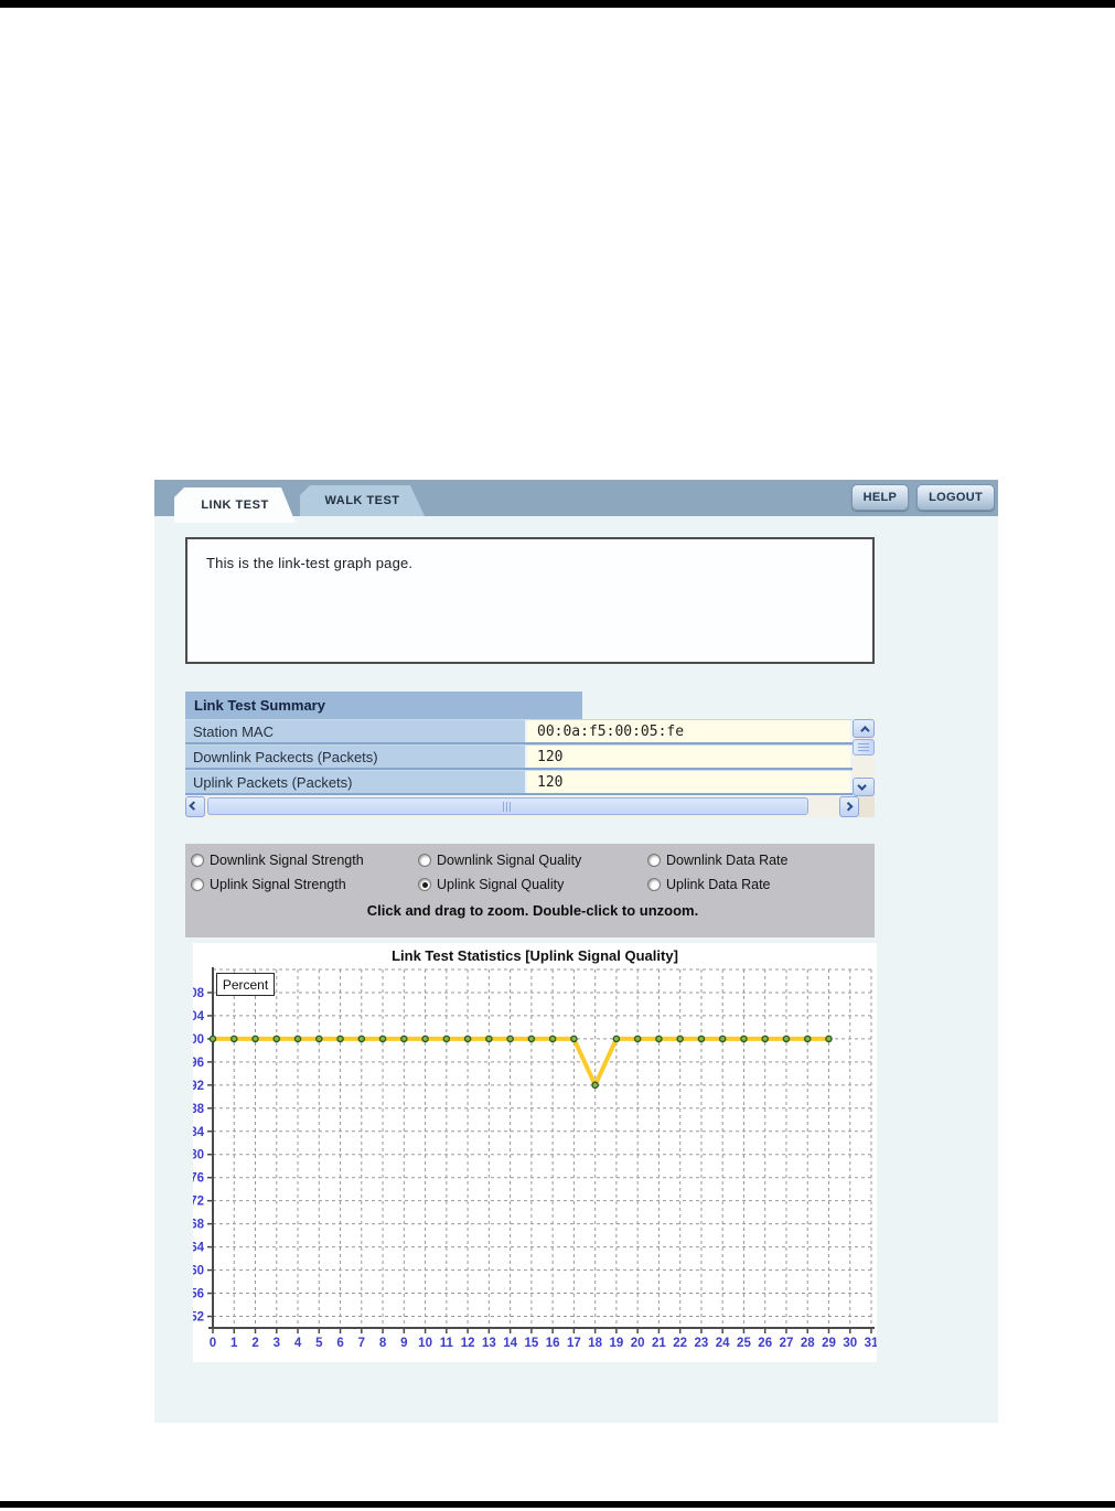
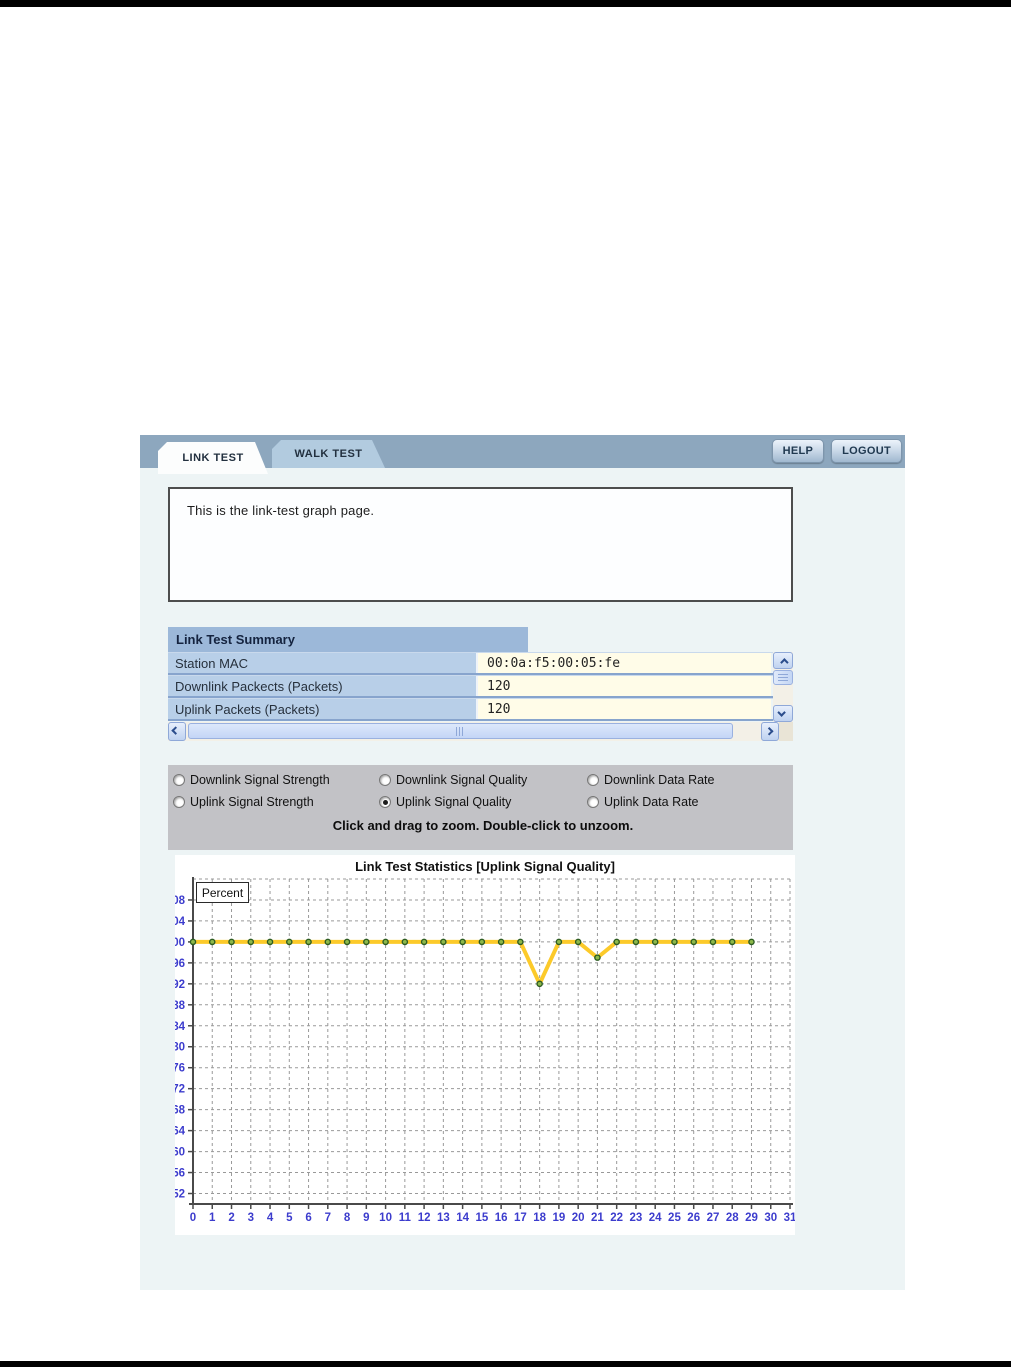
21: 100 -> 97
